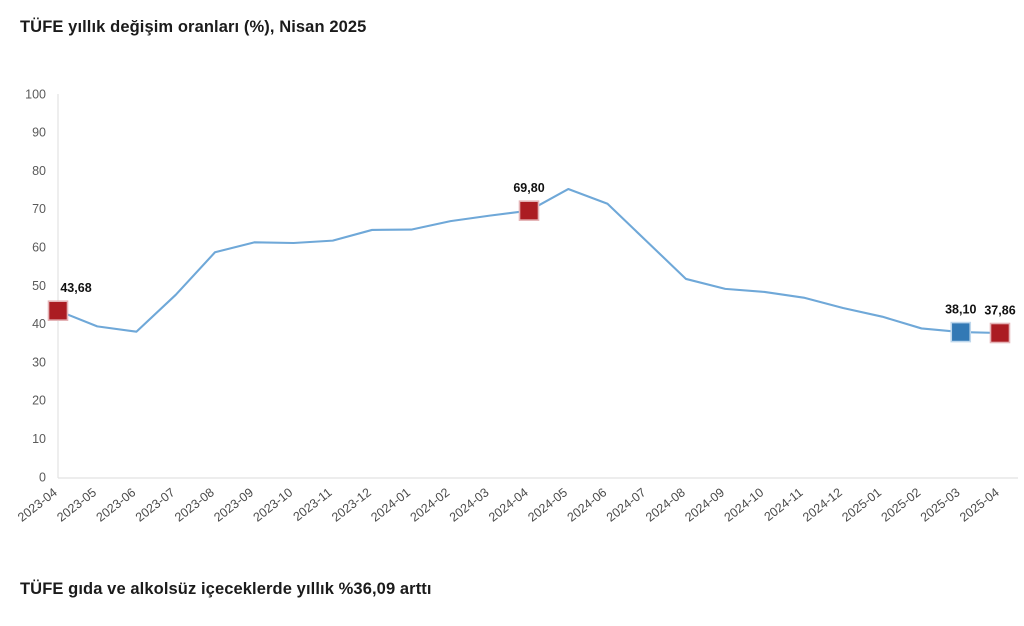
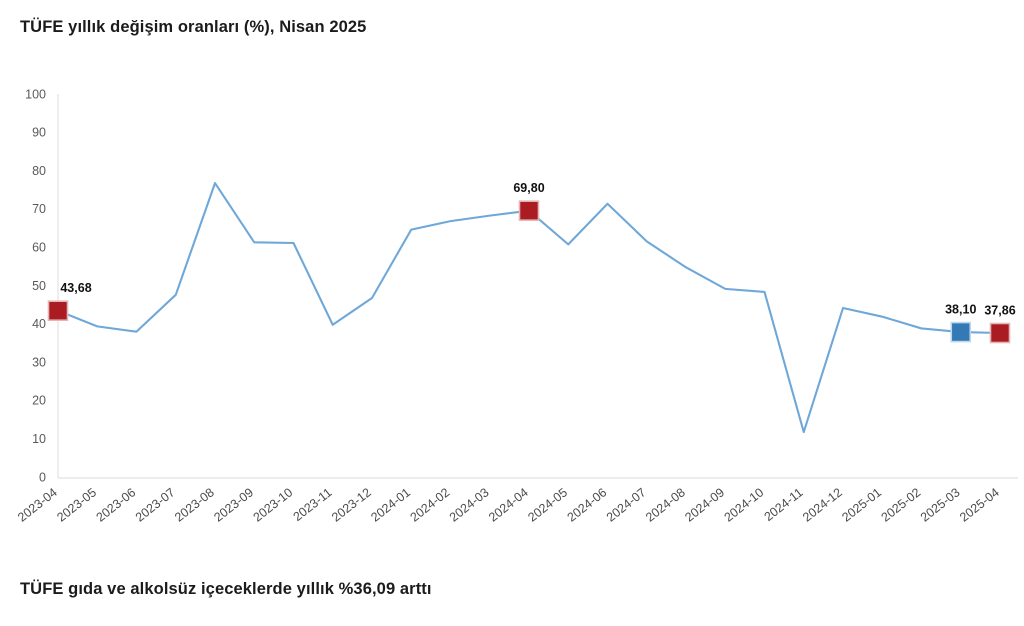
2023-08: 59 -> 77
2023-11: 62 -> 40
2023-12: 65 -> 47
2024-05: 75 -> 61
2024-08: 52 -> 55
2024-11: 47 -> 12
